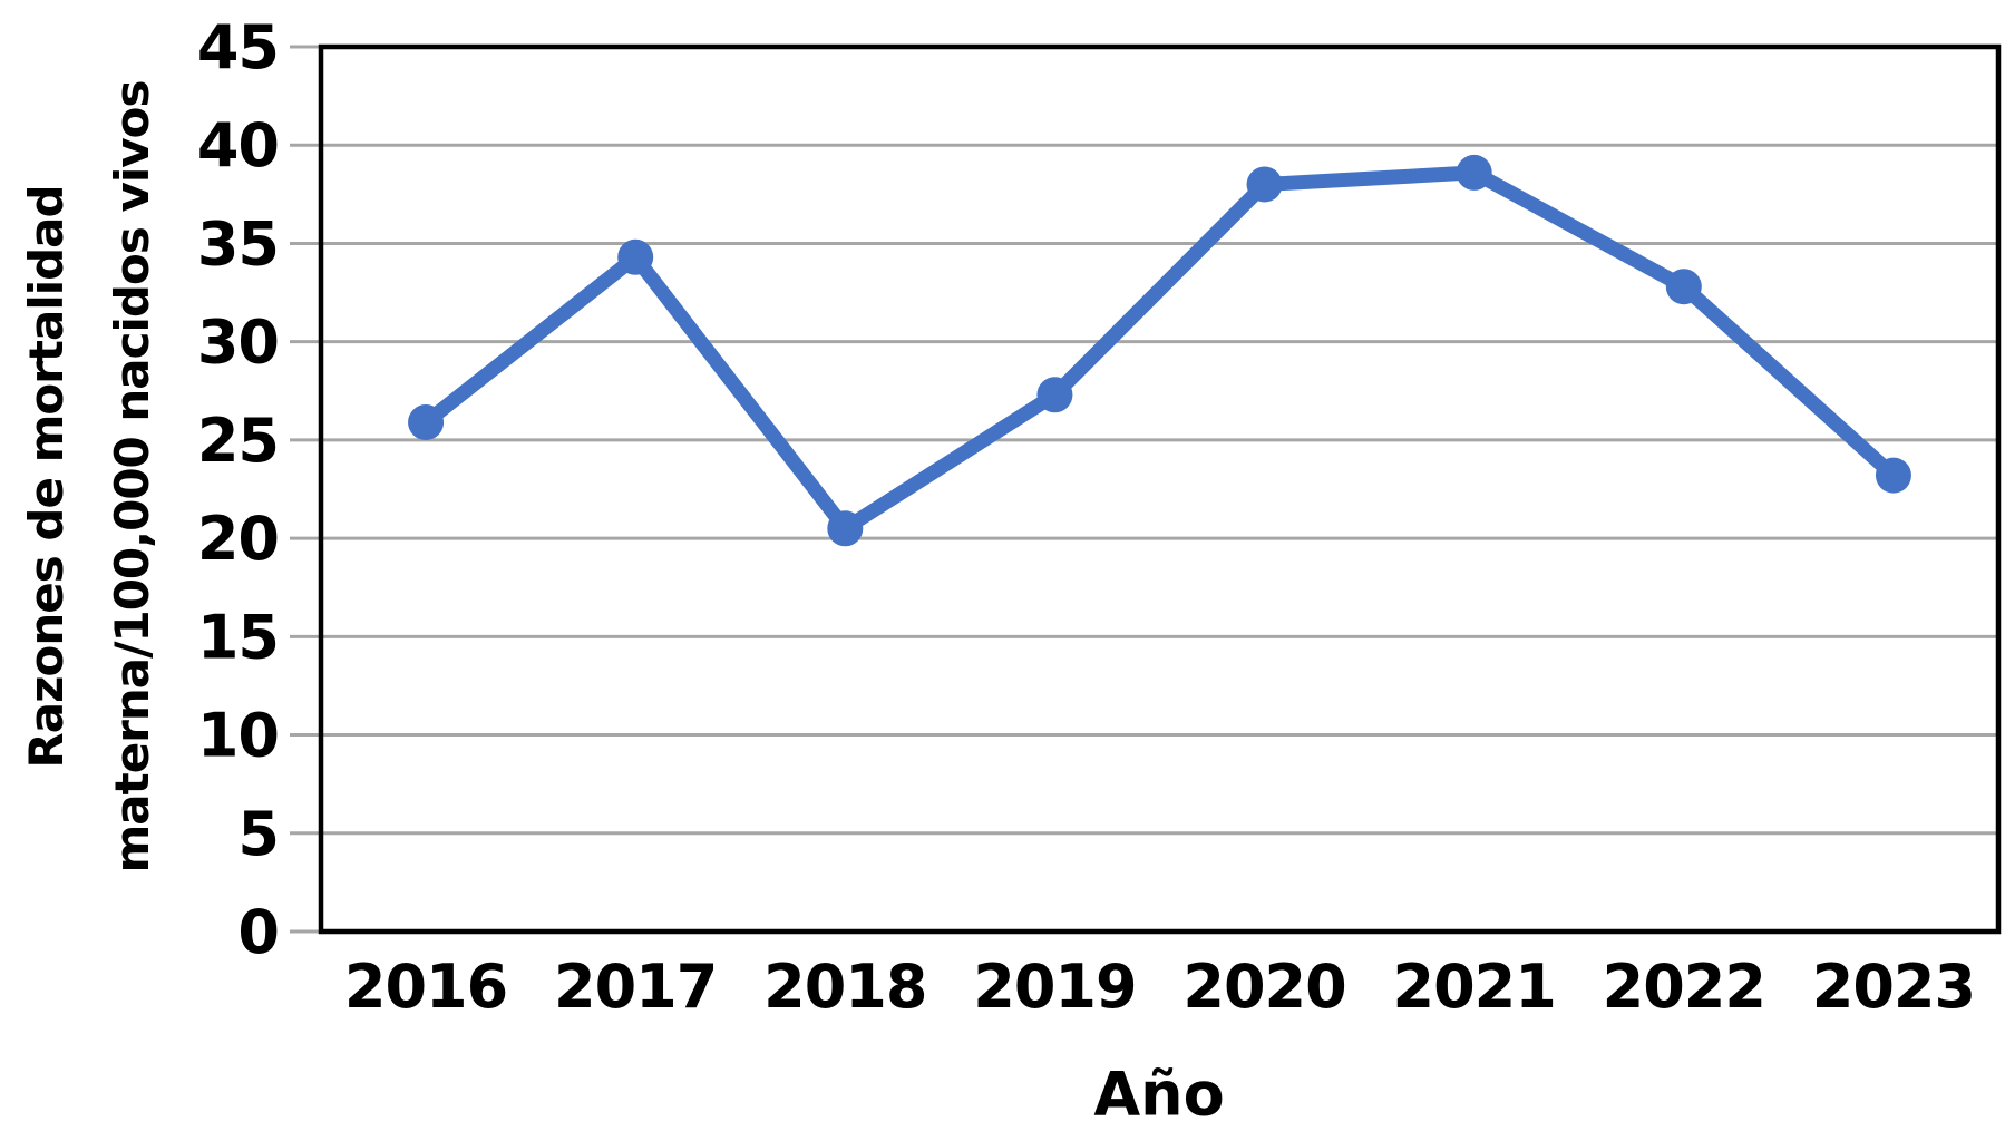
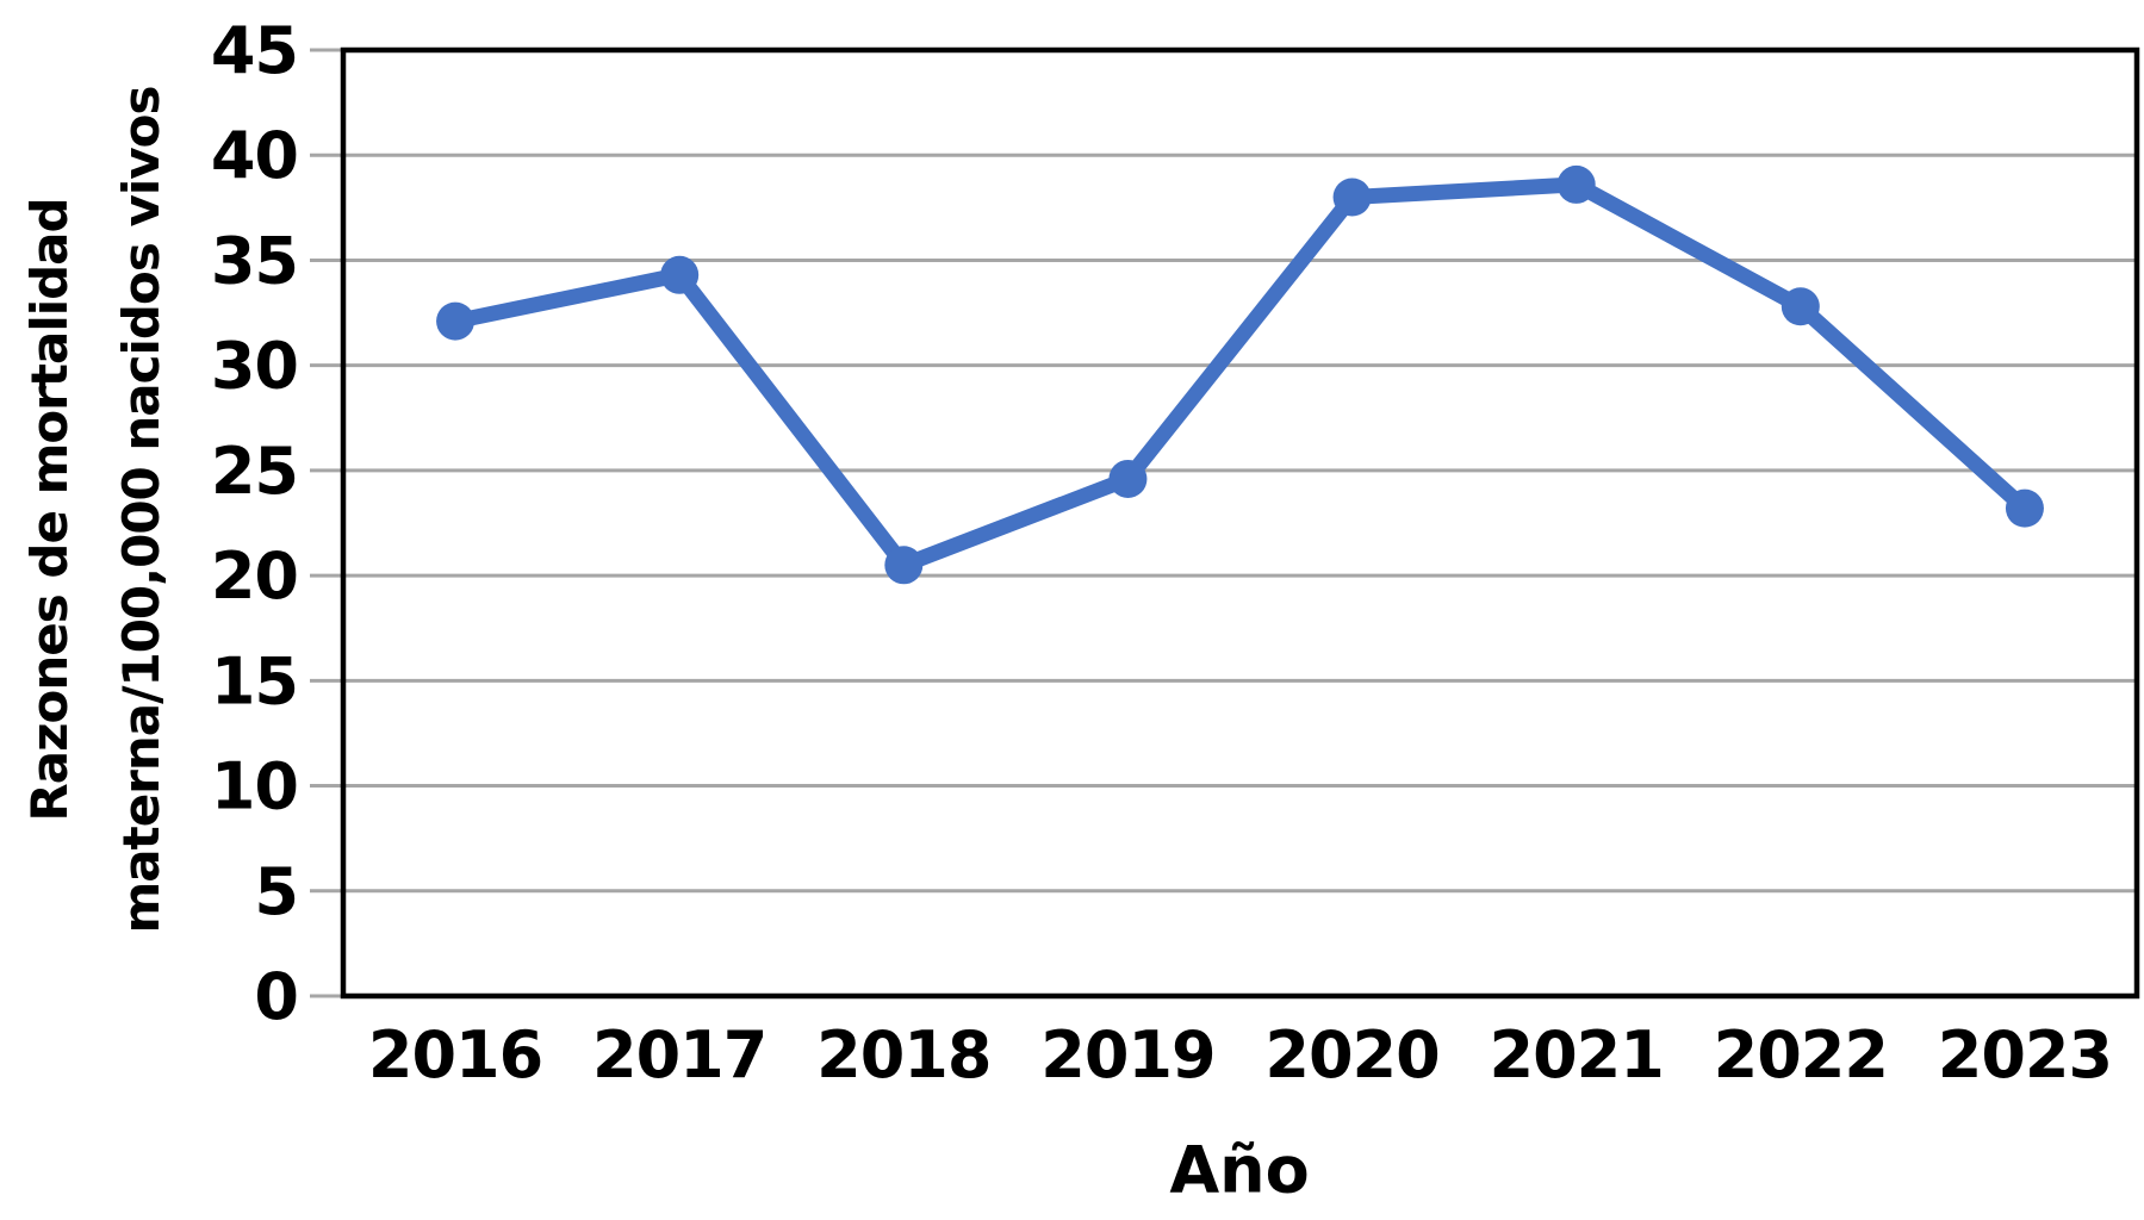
2016: 25.9 -> 32.1
2019: 27.3 -> 24.6
